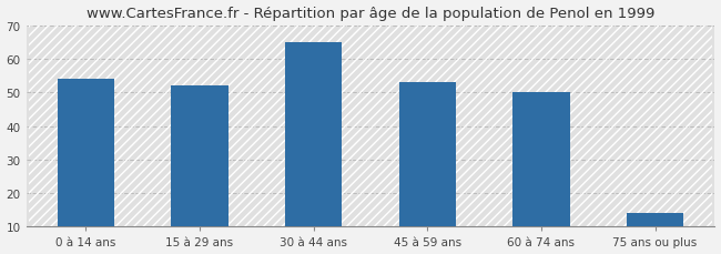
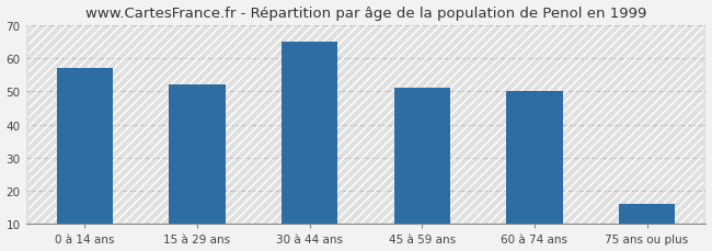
0 à 14 ans: 54 -> 57
45 à 59 ans: 53 -> 51
75 ans ou plus: 14 -> 16
